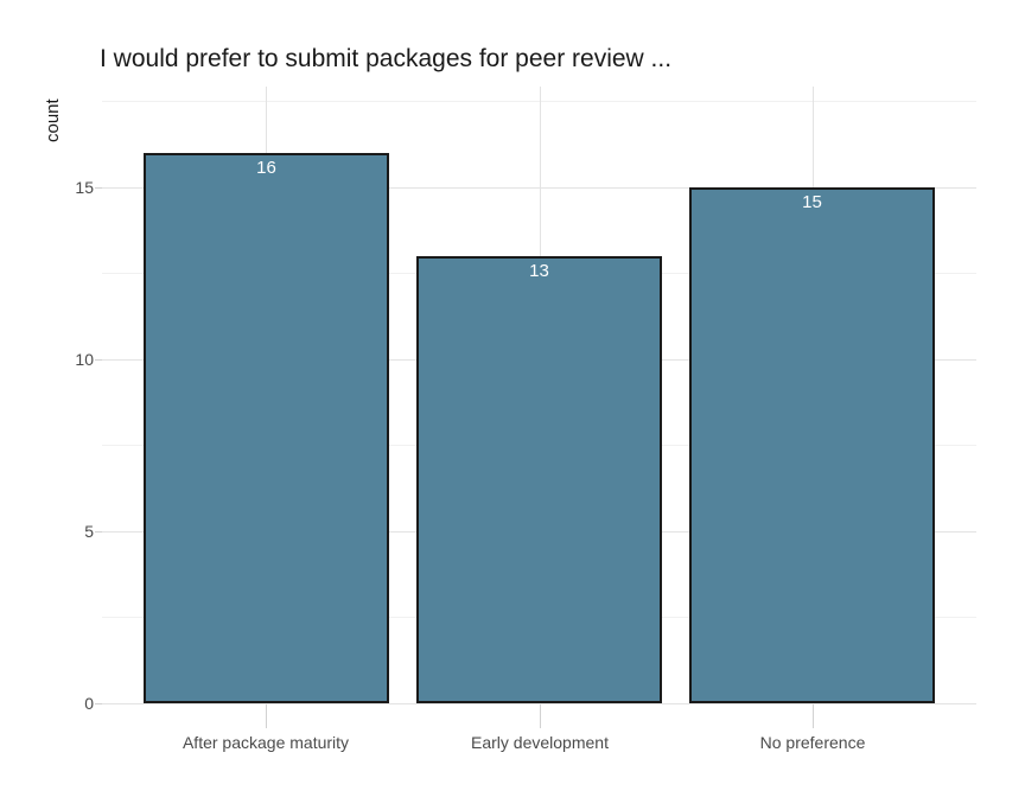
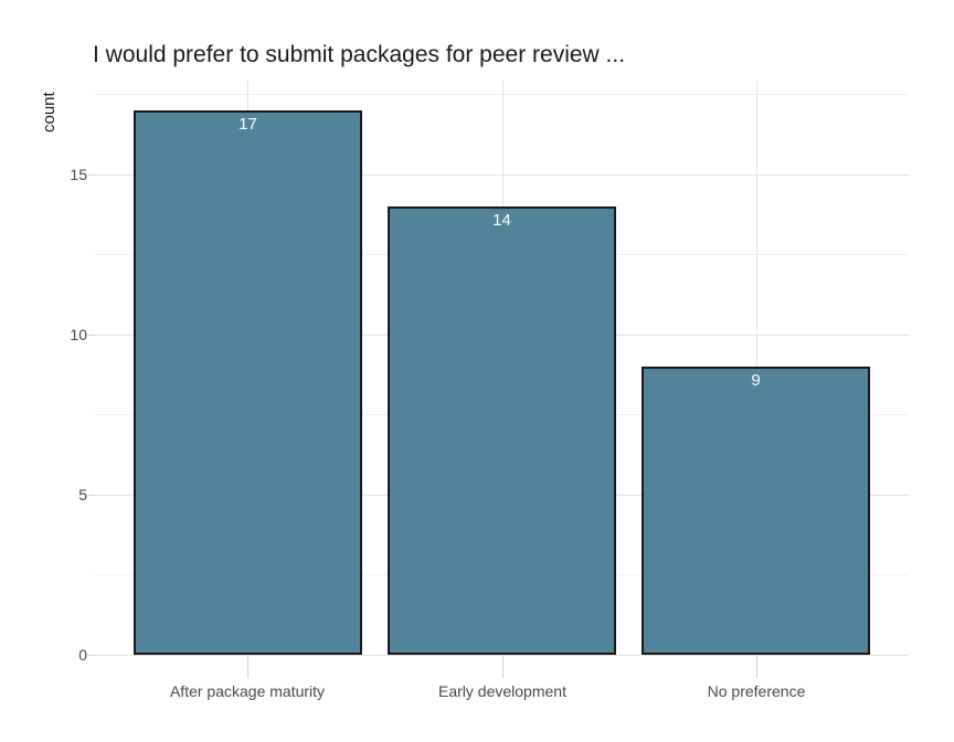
After package maturity: 16 -> 17
Early development: 13 -> 14
No preference: 15 -> 9
